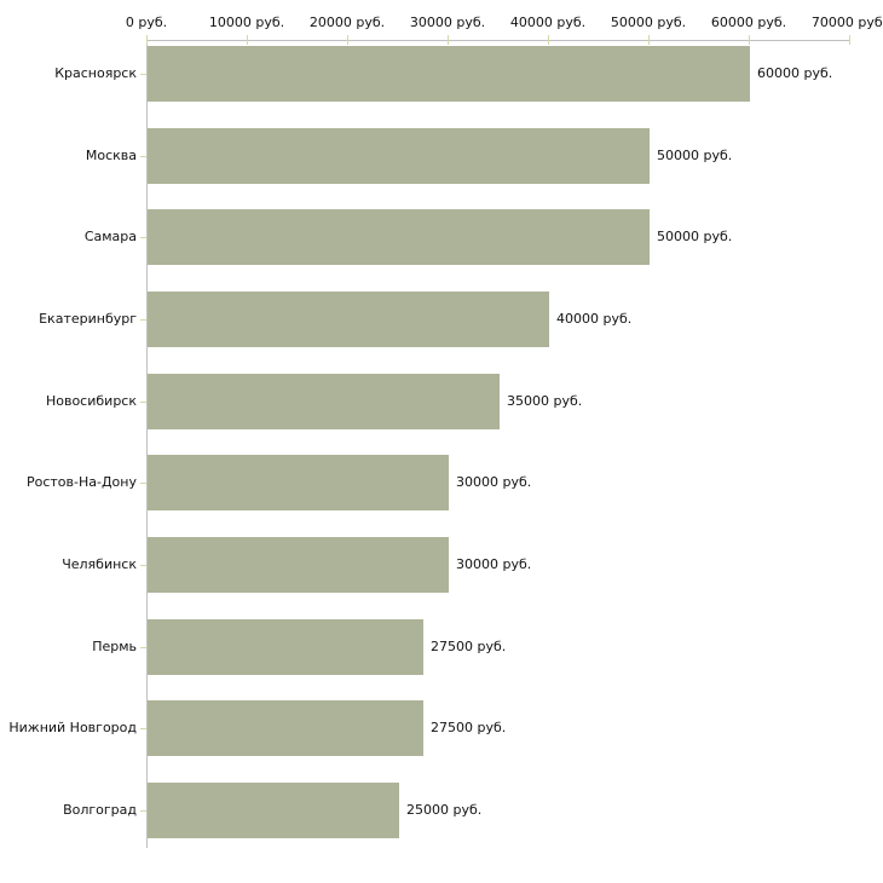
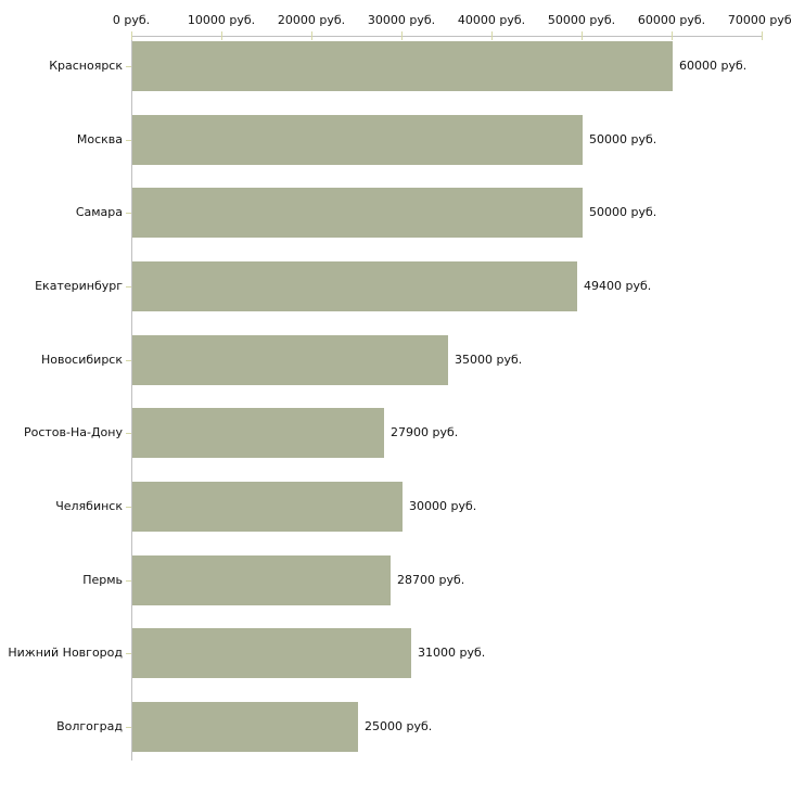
Екатеринбург: 40000 -> 49400
Ростов-На-Дону: 30000 -> 27900
Пермь: 27500 -> 28700
Нижний Новгород: 27500 -> 31000
